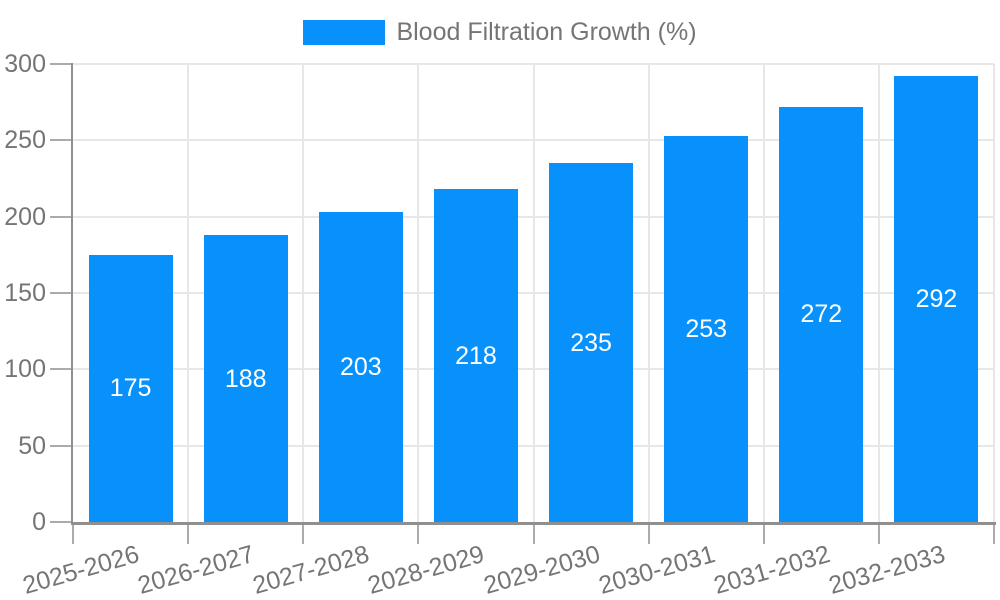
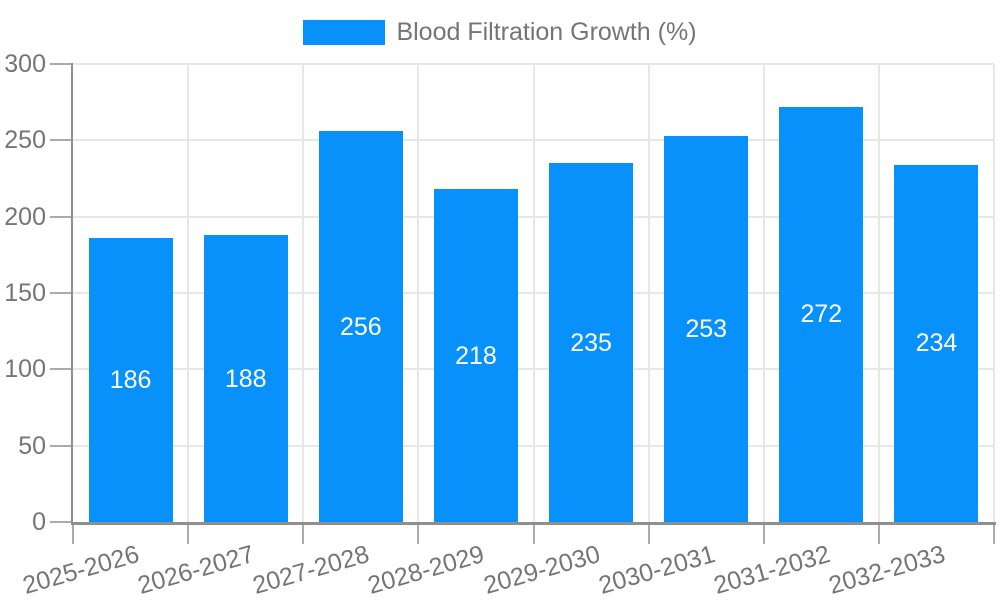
2025-2026: 175 -> 186
2027-2028: 203 -> 256
2032-2033: 292 -> 234
